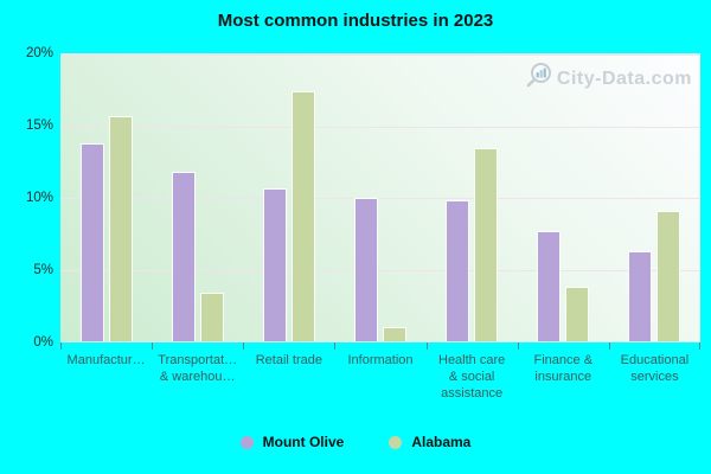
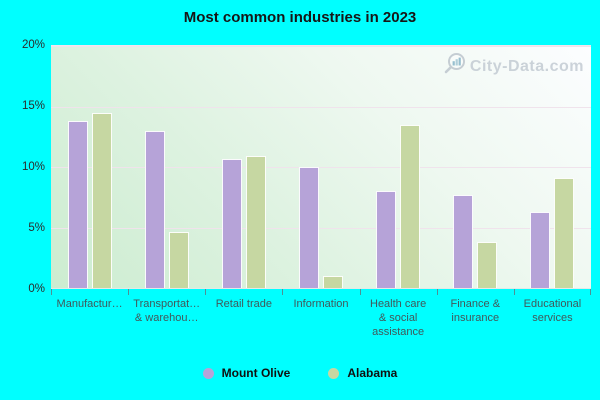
Alabama/Manufactur…: 15.7% -> 14.5%
Mount Olive/Transportat… & warehou…: 11.8% -> 13.0%
Alabama/Transportat… & warehou…: 3.4% -> 4.6%
Alabama/Retail trade: 17.4% -> 10.9%
Mount Olive/Health care & social assistance: 9.8% -> 8.0%
